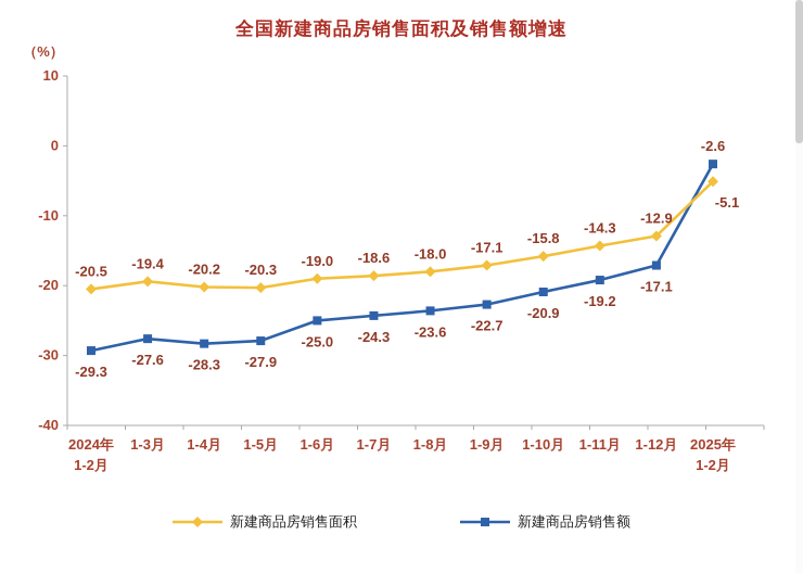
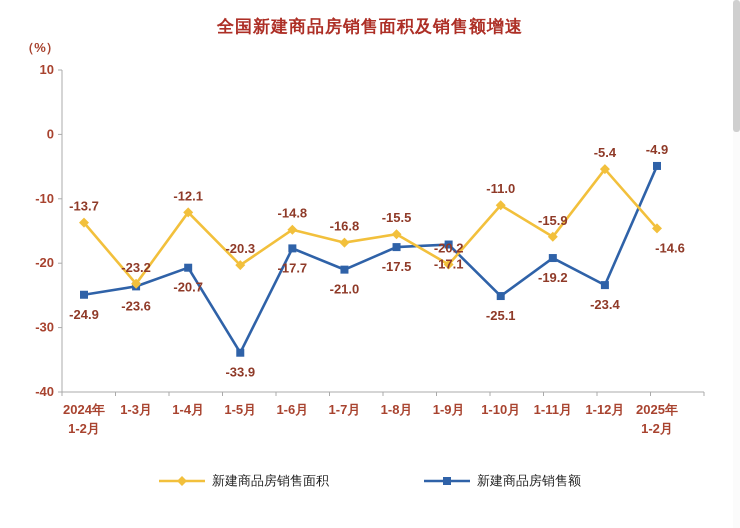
新建商品房销售面积/2024年 1-2月: -20.5 -> -13.7
新建商品房销售额/2024年 1-2月: -29.3 -> -24.9
新建商品房销售面积/1-3月: -19.4 -> -23.2
新建商品房销售额/1-3月: -27.6 -> -23.6
新建商品房销售面积/1-4月: -20.2 -> -12.1
新建商品房销售额/1-4月: -28.3 -> -20.7
新建商品房销售额/1-5月: -27.9 -> -33.9
新建商品房销售面积/1-6月: -19.0 -> -14.8
新建商品房销售额/1-6月: -25.0 -> -17.7
新建商品房销售面积/1-7月: -18.6 -> -16.8
新建商品房销售额/1-7月: -24.3 -> -21.0
新建商品房销售面积/1-8月: -18.0 -> -15.5
新建商品房销售额/1-8月: -23.6 -> -17.5
新建商品房销售面积/1-9月: -17.1 -> -20.2
新建商品房销售额/1-9月: -22.7 -> -17.1
新建商品房销售面积/1-10月: -15.8 -> -11.0
新建商品房销售额/1-10月: -20.9 -> -25.1
新建商品房销售面积/1-11月: -14.3 -> -15.9
新建商品房销售面积/1-12月: -12.9 -> -5.4
新建商品房销售额/1-12月: -17.1 -> -23.4
新建商品房销售面积/2025年 1-2月: -5.1 -> -14.6
新建商品房销售额/2025年 1-2月: -2.6 -> -4.9
